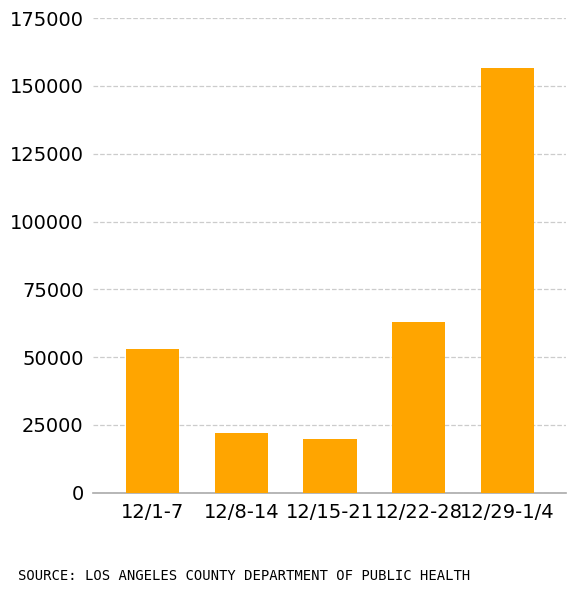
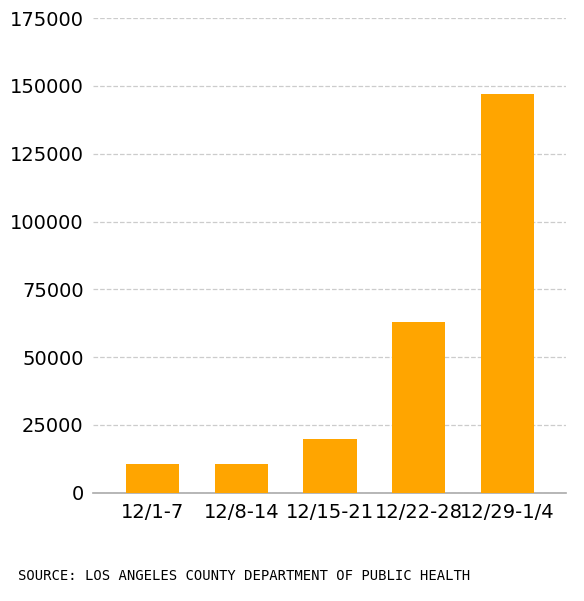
12/1-7: 53000 -> 10500
12/8-14: 22000 -> 10500
12/29-1/4: 156500 -> 147000
